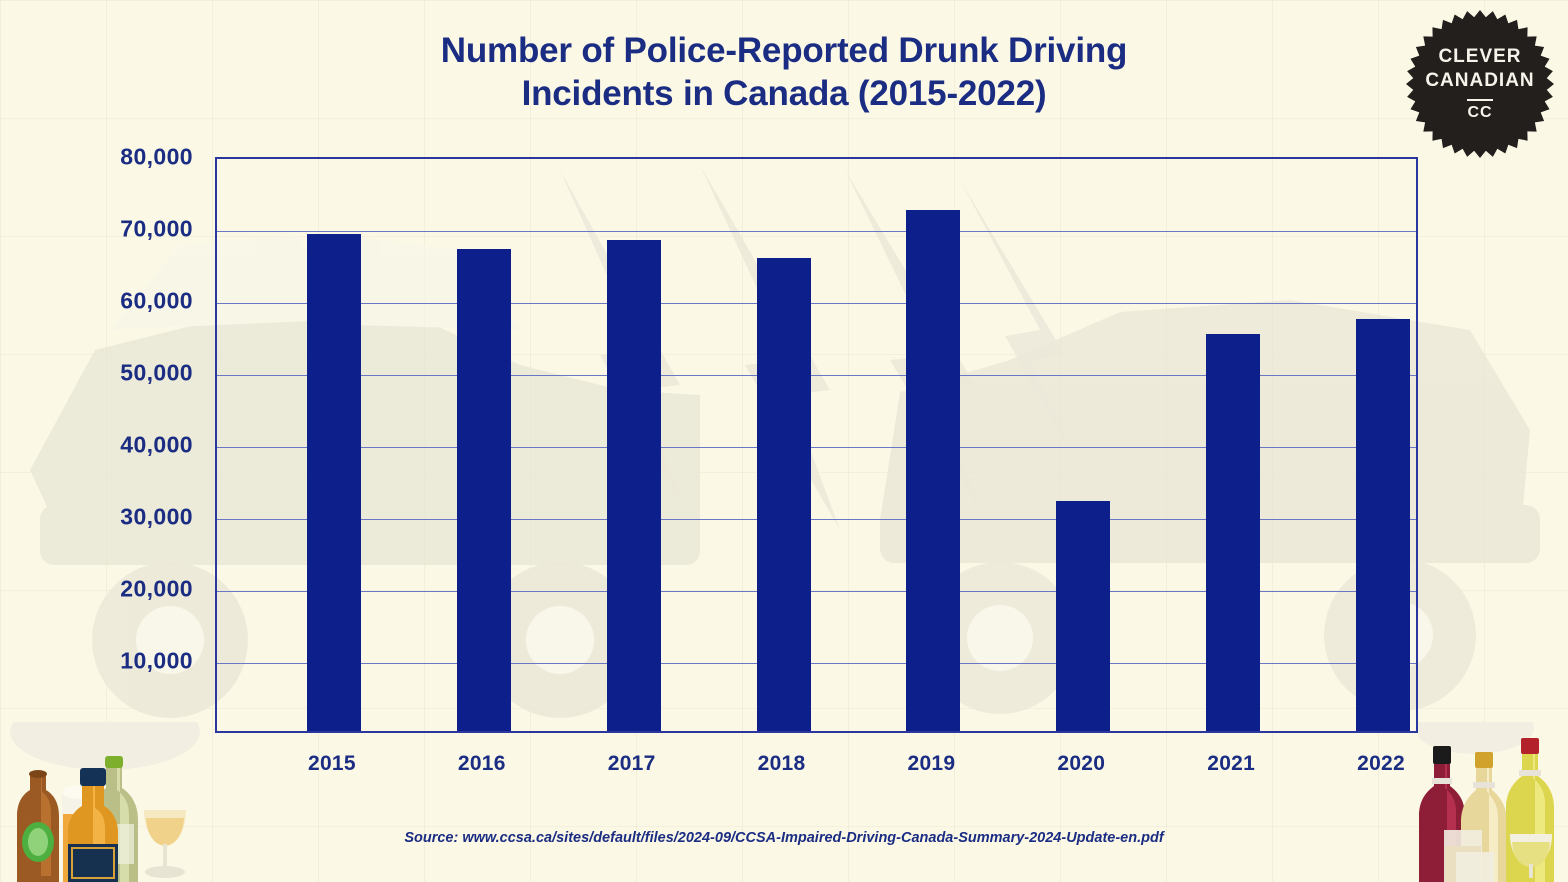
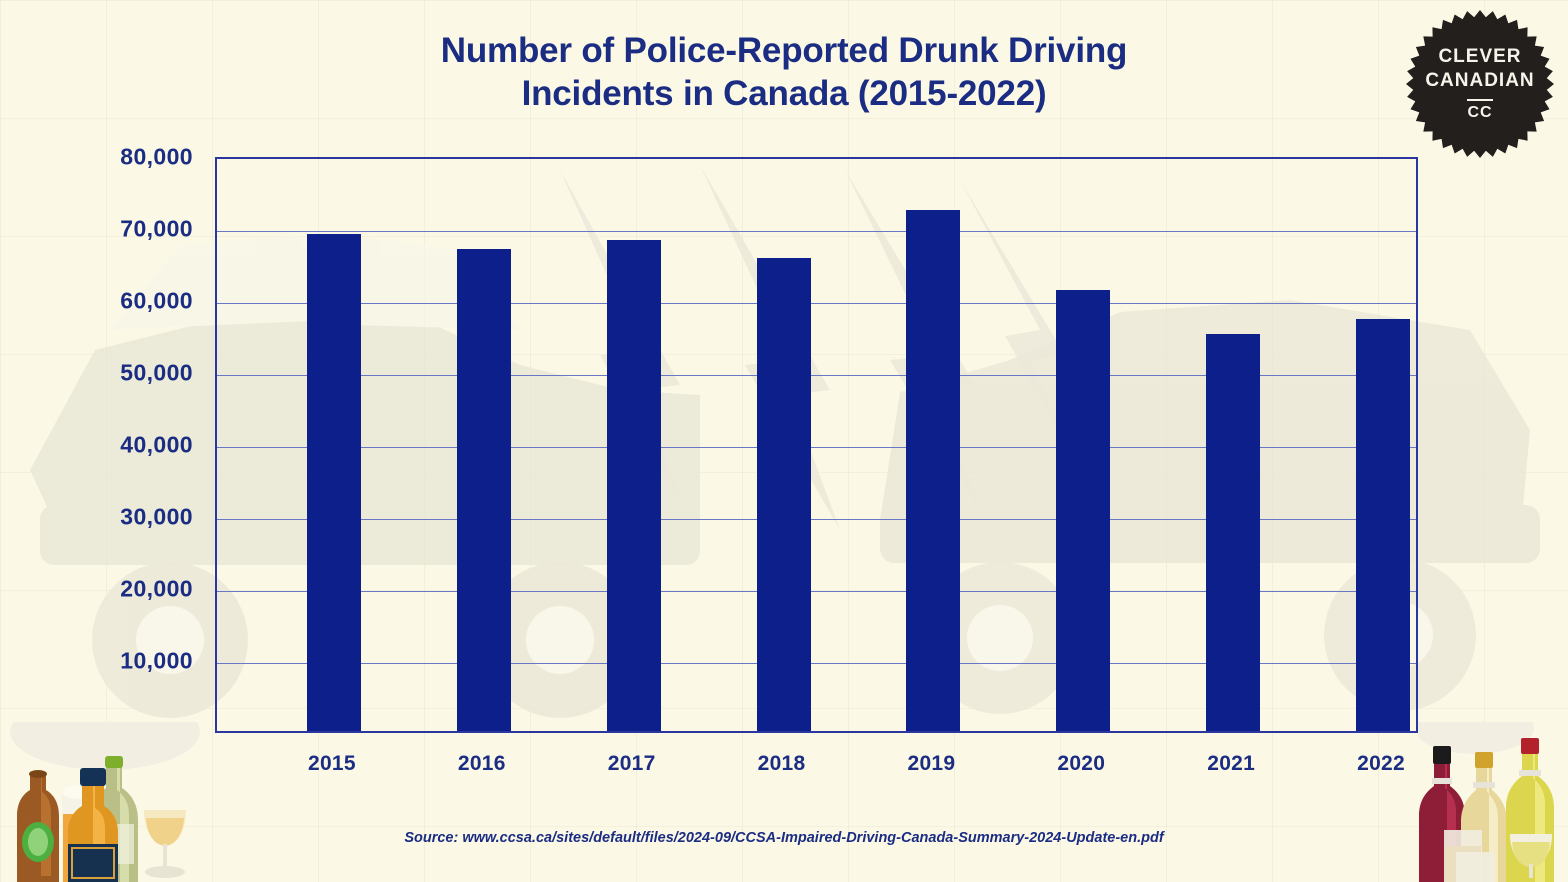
2020: 32000 -> 61000
